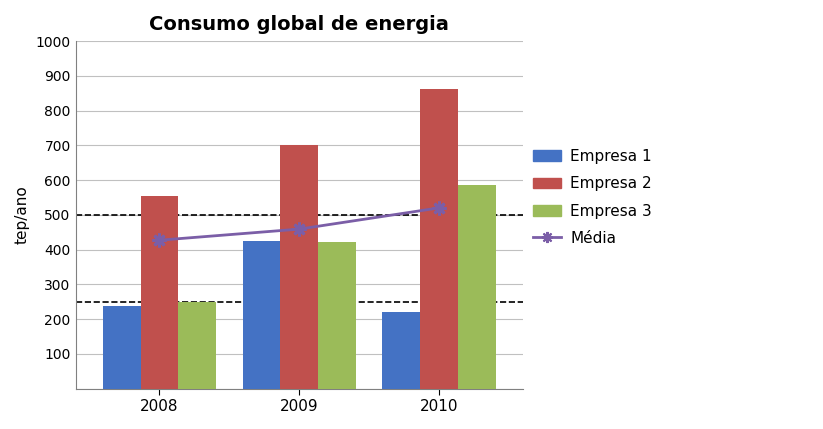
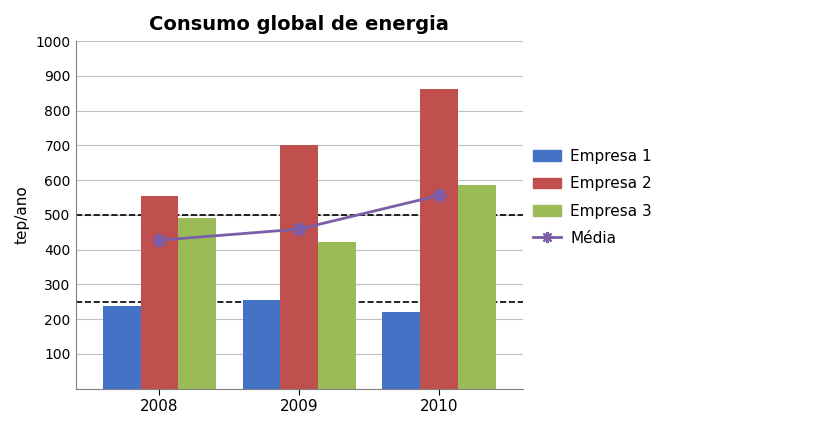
Empresa 3/2008: 250 -> 490
Empresa 1/2009: 425 -> 255
Média/2010: 520 -> 556
